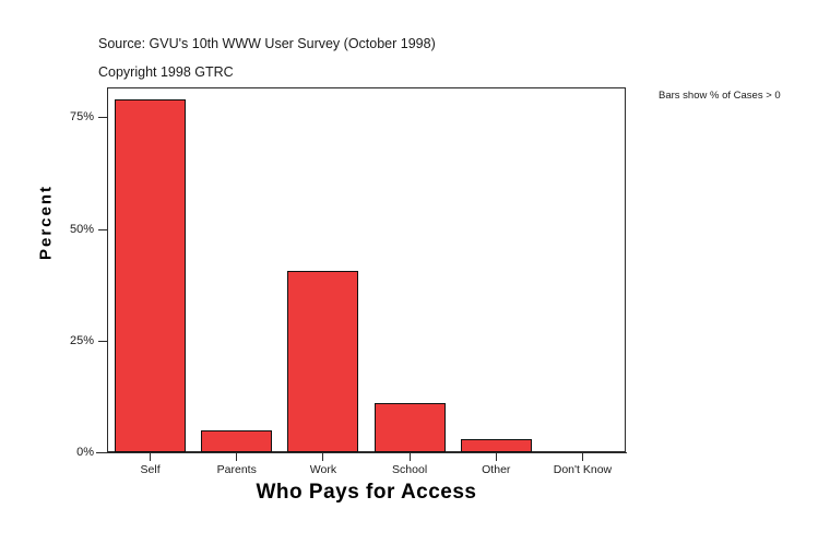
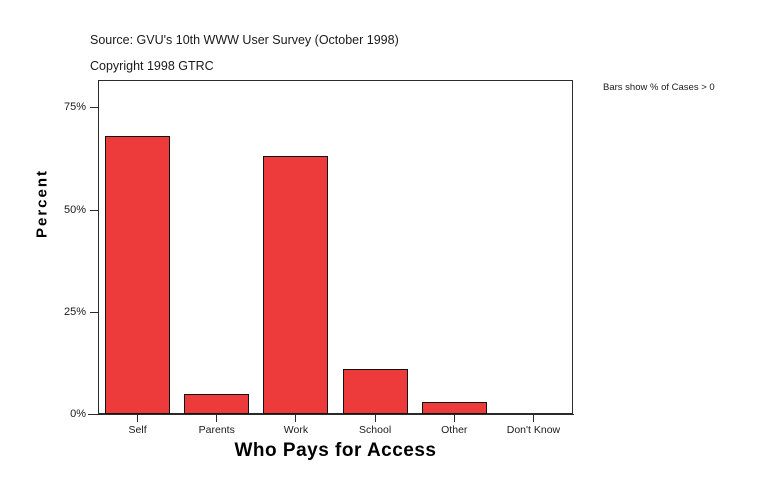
Self: 79% -> 68%
Work: 40% -> 63%
